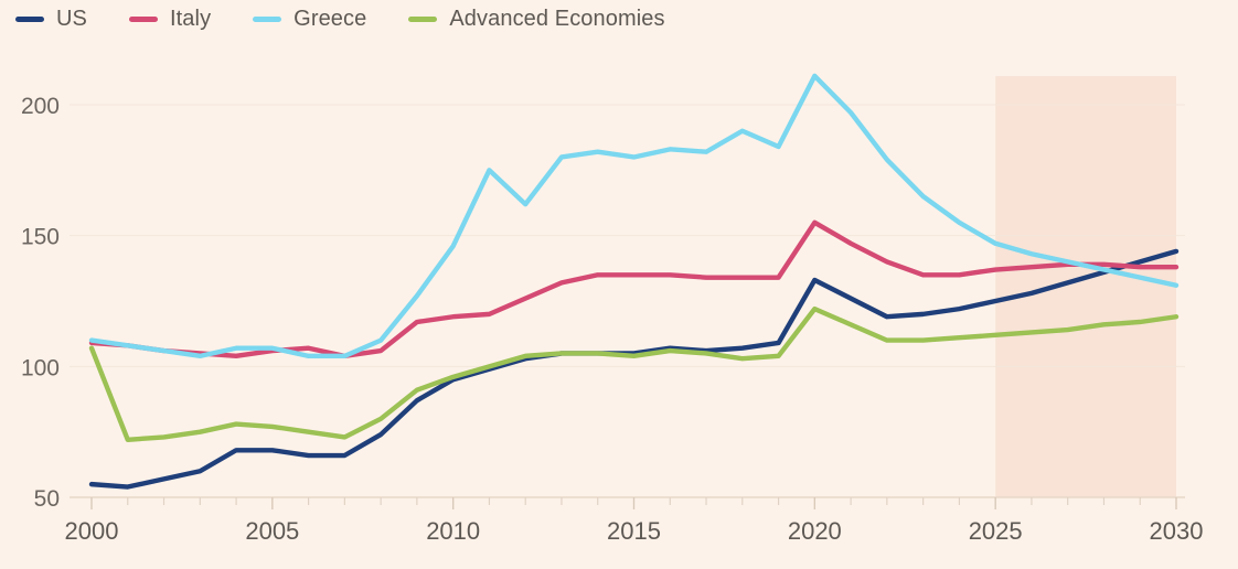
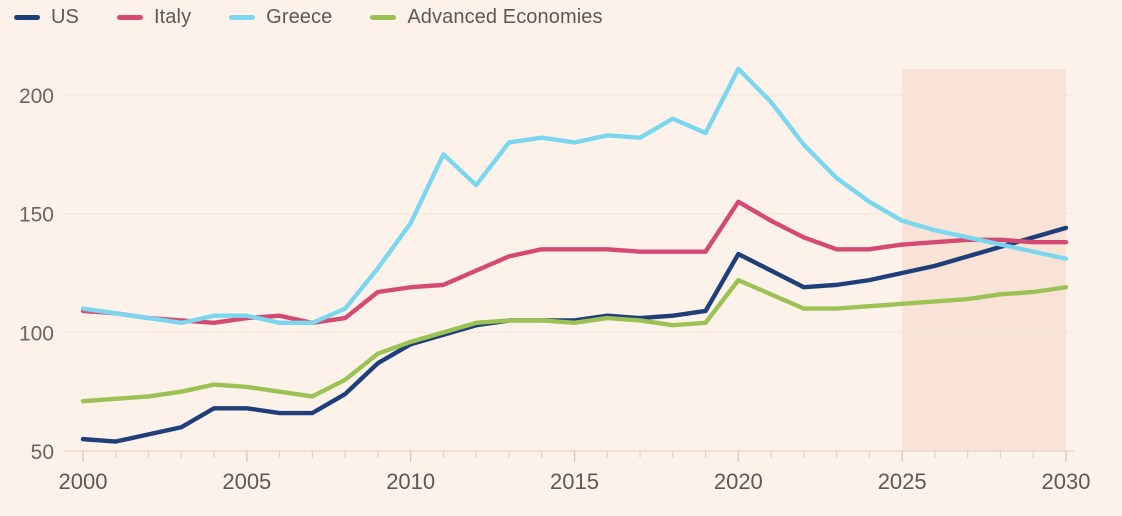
Advanced Economies/2000: 107 -> 71
